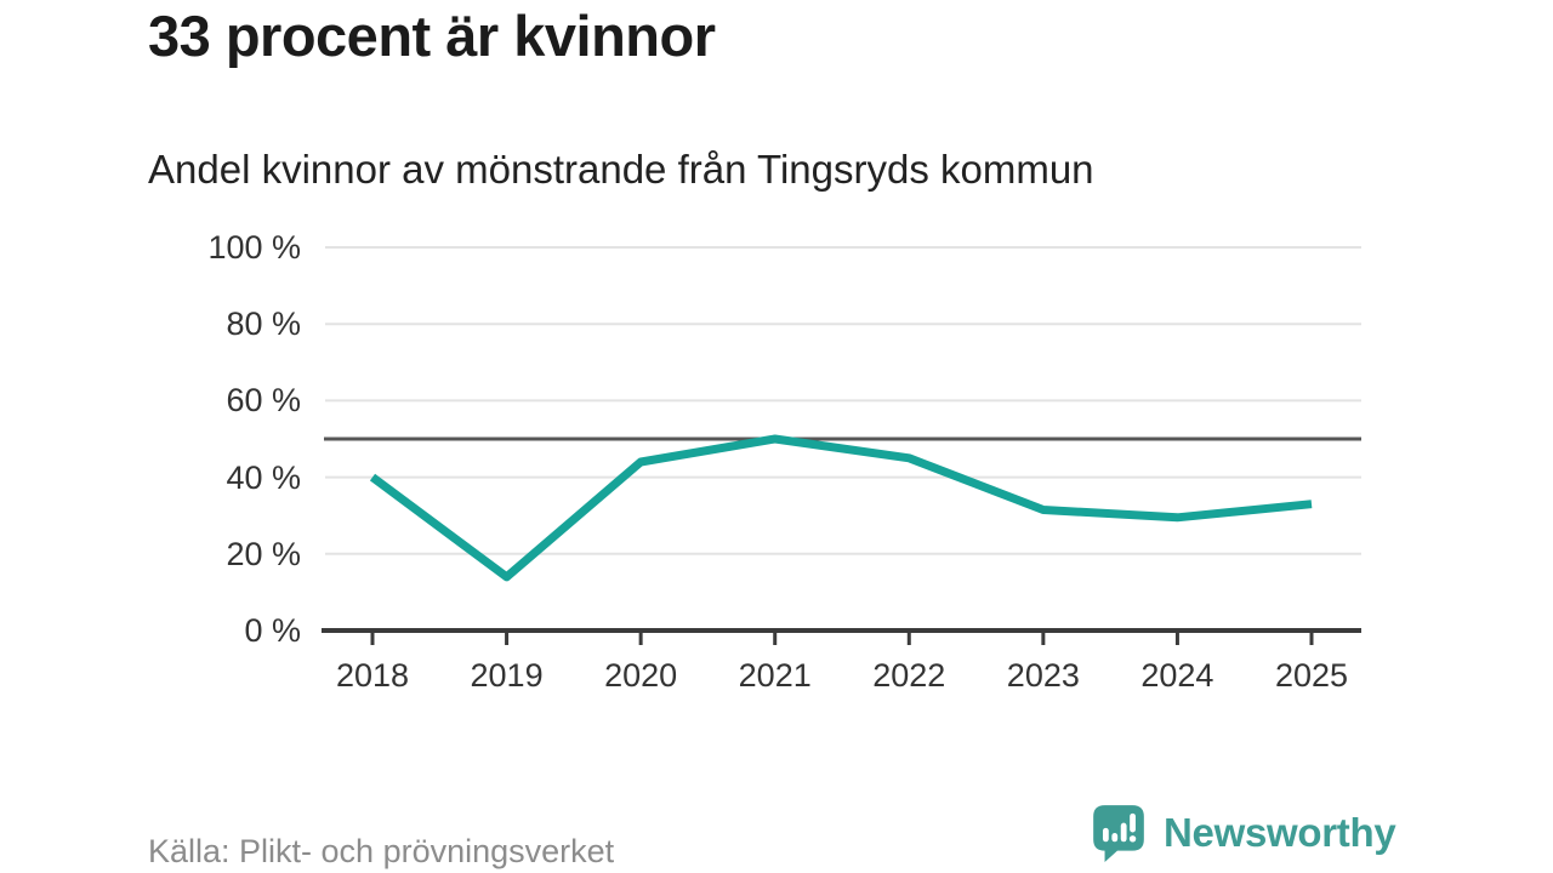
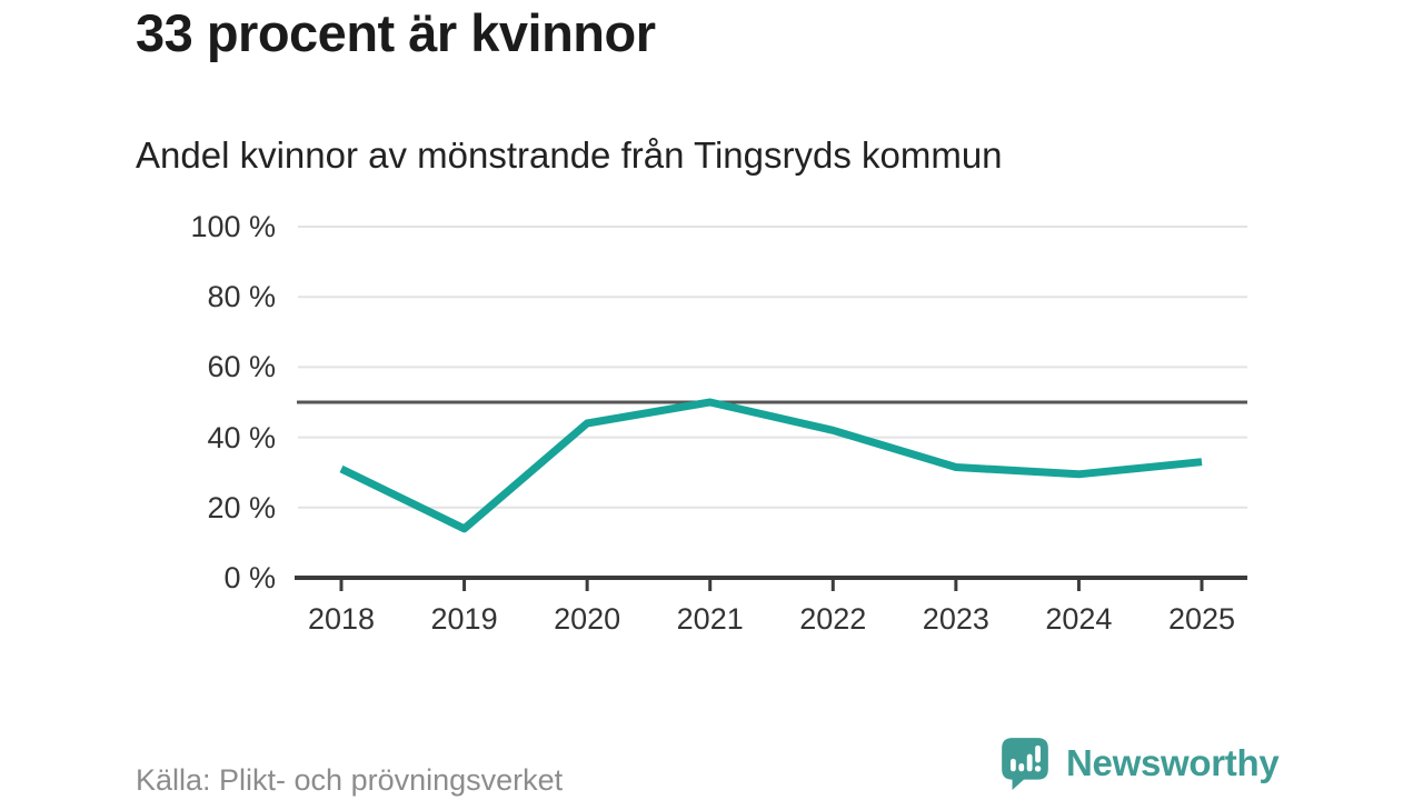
2018: 40% -> 31%
2022: 45% -> 42%
